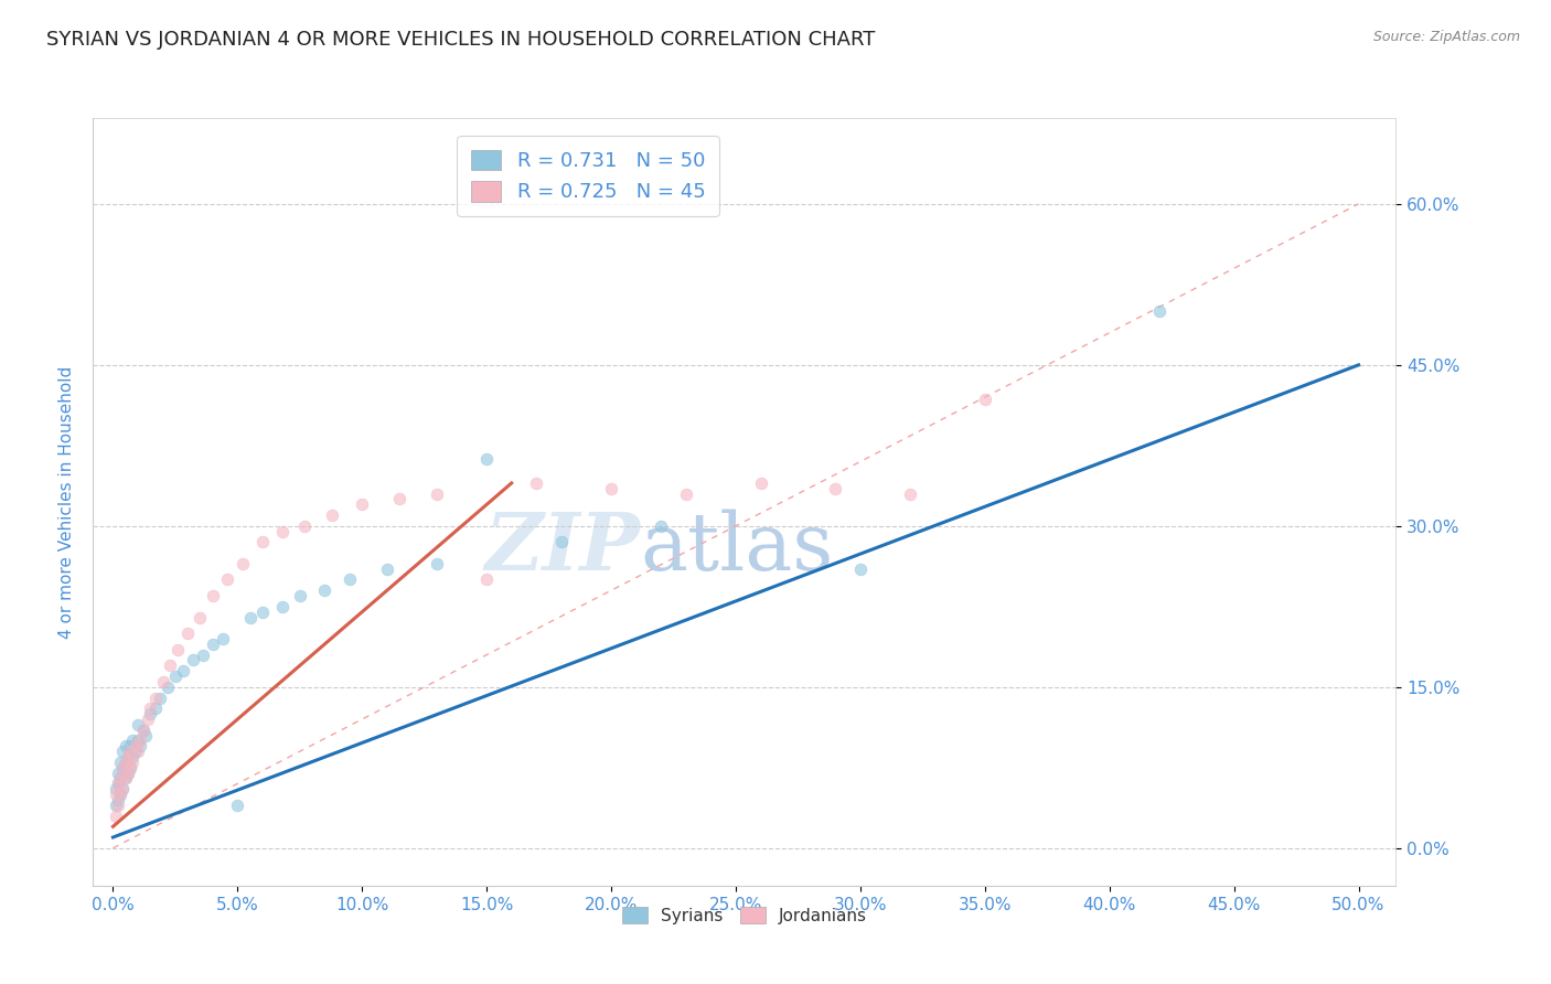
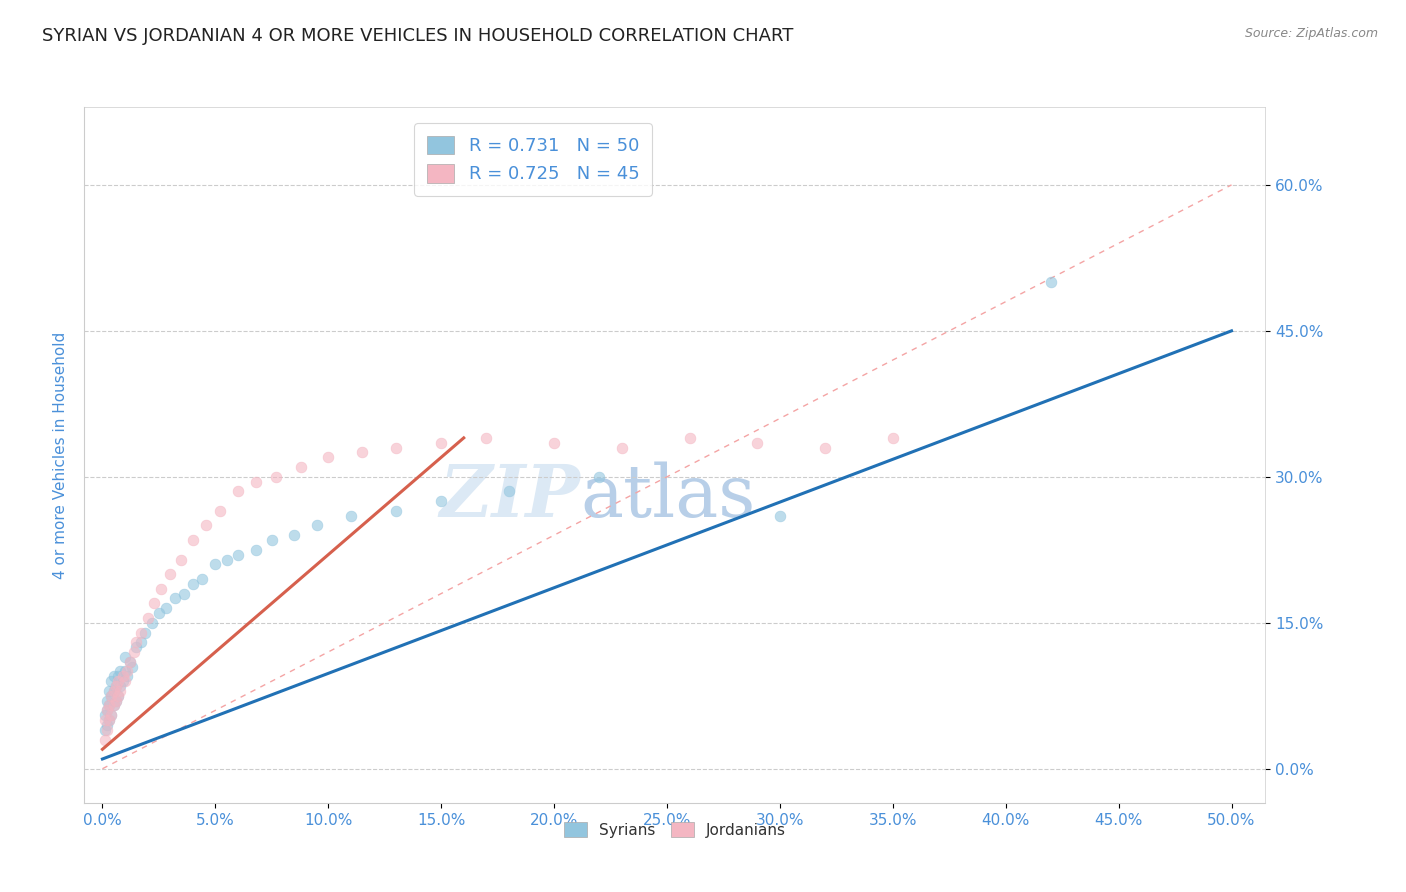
Syrians/5.0%: 4.0% -> 21.0%
Syrians/15.0%: 36.2% -> 27.5%
Jordanians/15.0%: 25.0% -> 33.5%
Jordanians/35.0%: 41.8% -> 34.0%
